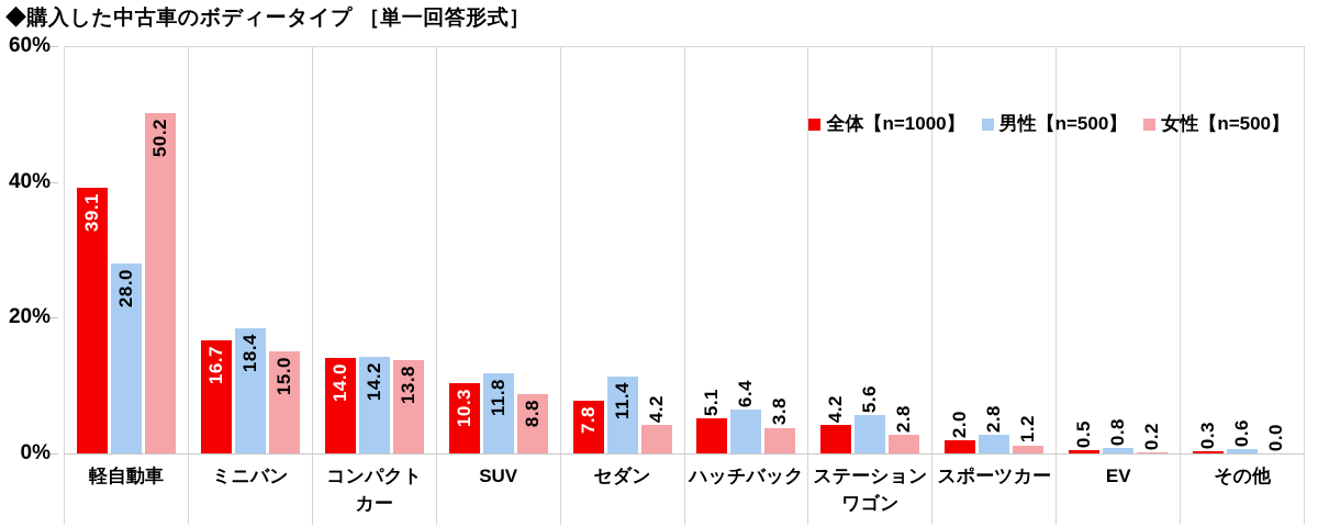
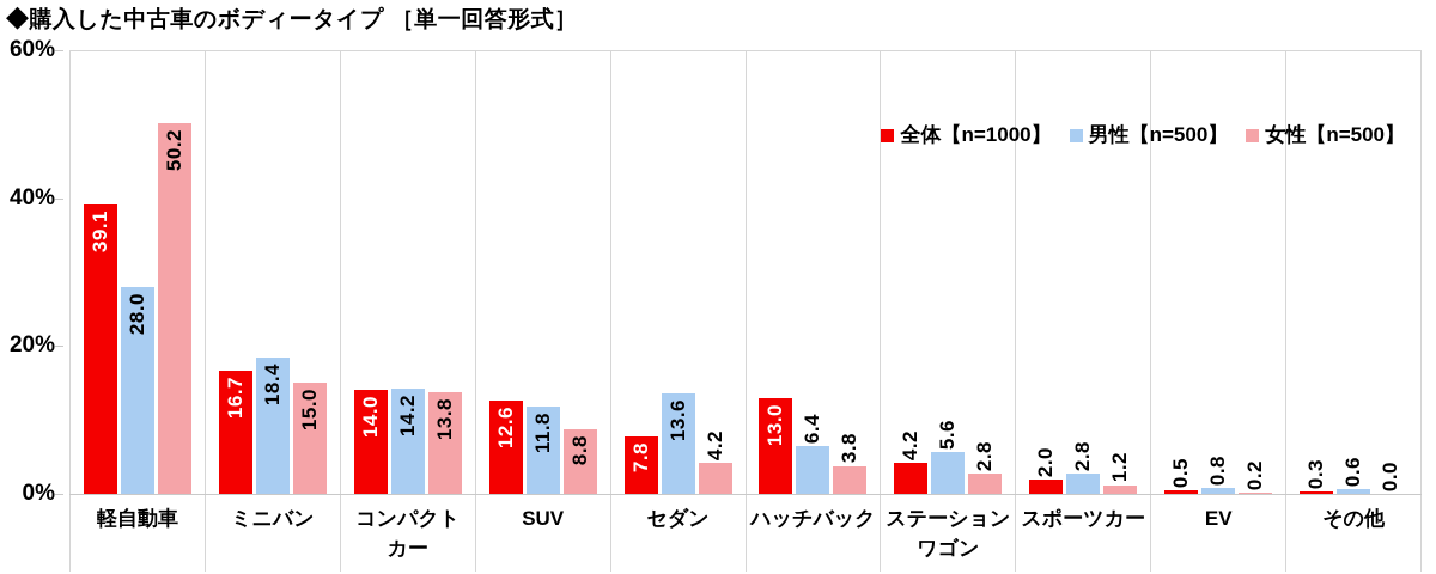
全体【n=1000】/SUV: 10.3 -> 12.6
男性【n=500】/セダン: 11.4 -> 13.6
全体【n=1000】/ハッチバック: 5.1 -> 13.0
